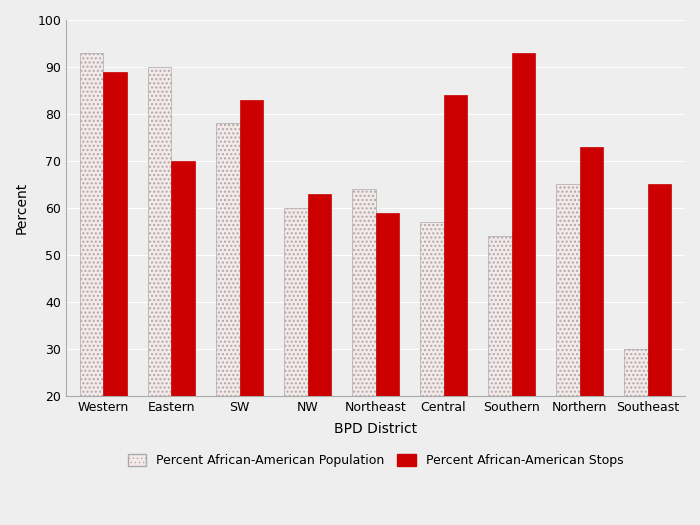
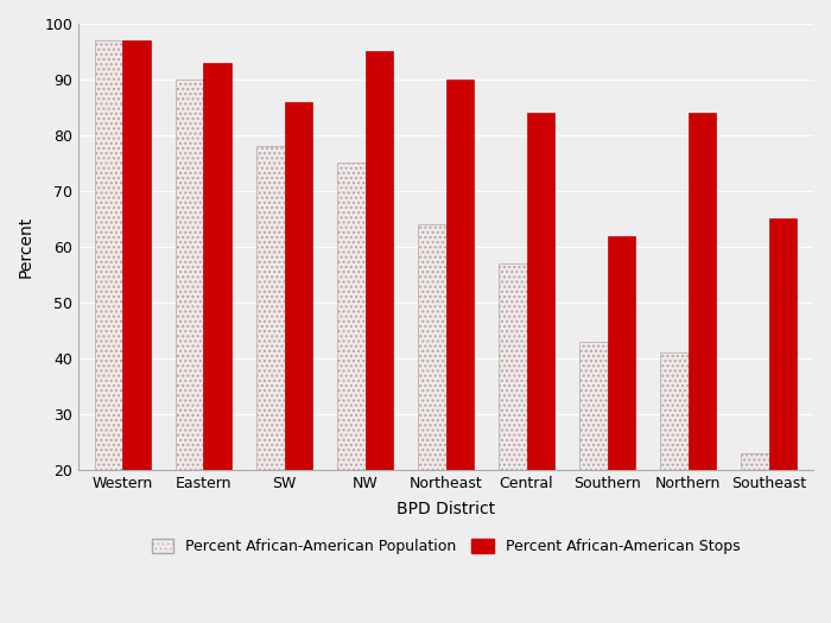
Percent African-American Population/Western: 93 -> 97
Percent African-American Stops/Western: 89 -> 97
Percent African-American Stops/Eastern: 70 -> 93
Percent African-American Stops/SW: 83 -> 86
Percent African-American Population/NW: 60 -> 75
Percent African-American Stops/NW: 63 -> 95
Percent African-American Stops/Northeast: 59 -> 90
Percent African-American Population/Southern: 54 -> 43
Percent African-American Stops/Southern: 93 -> 62
Percent African-American Population/Northern: 65 -> 41
Percent African-American Stops/Northern: 73 -> 84
Percent African-American Population/Southeast: 30 -> 23
